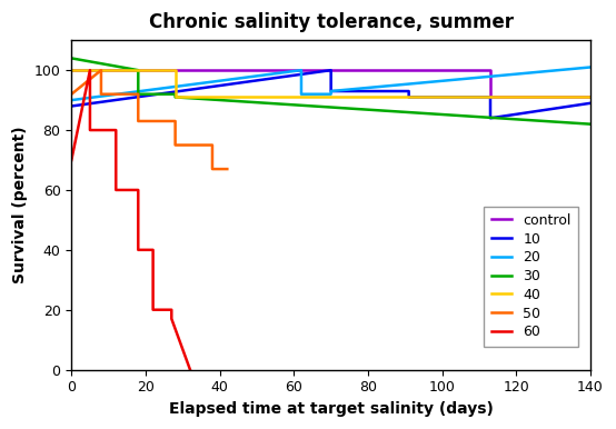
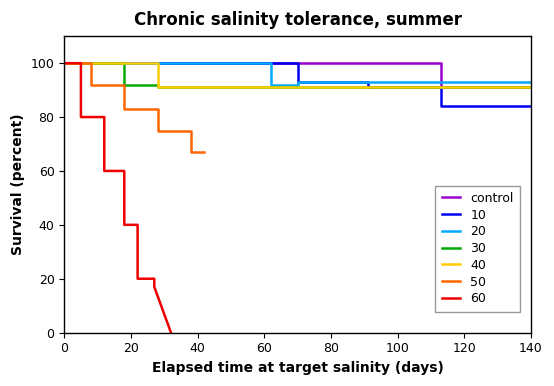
10/0: 88 -> 100
20/0: 90 -> 100
30/0: 104 -> 100
50/0: 92 -> 100
60/0: 70 -> 100
10/140: 89 -> 84
20/140: 101 -> 93
30/140: 82 -> 91
